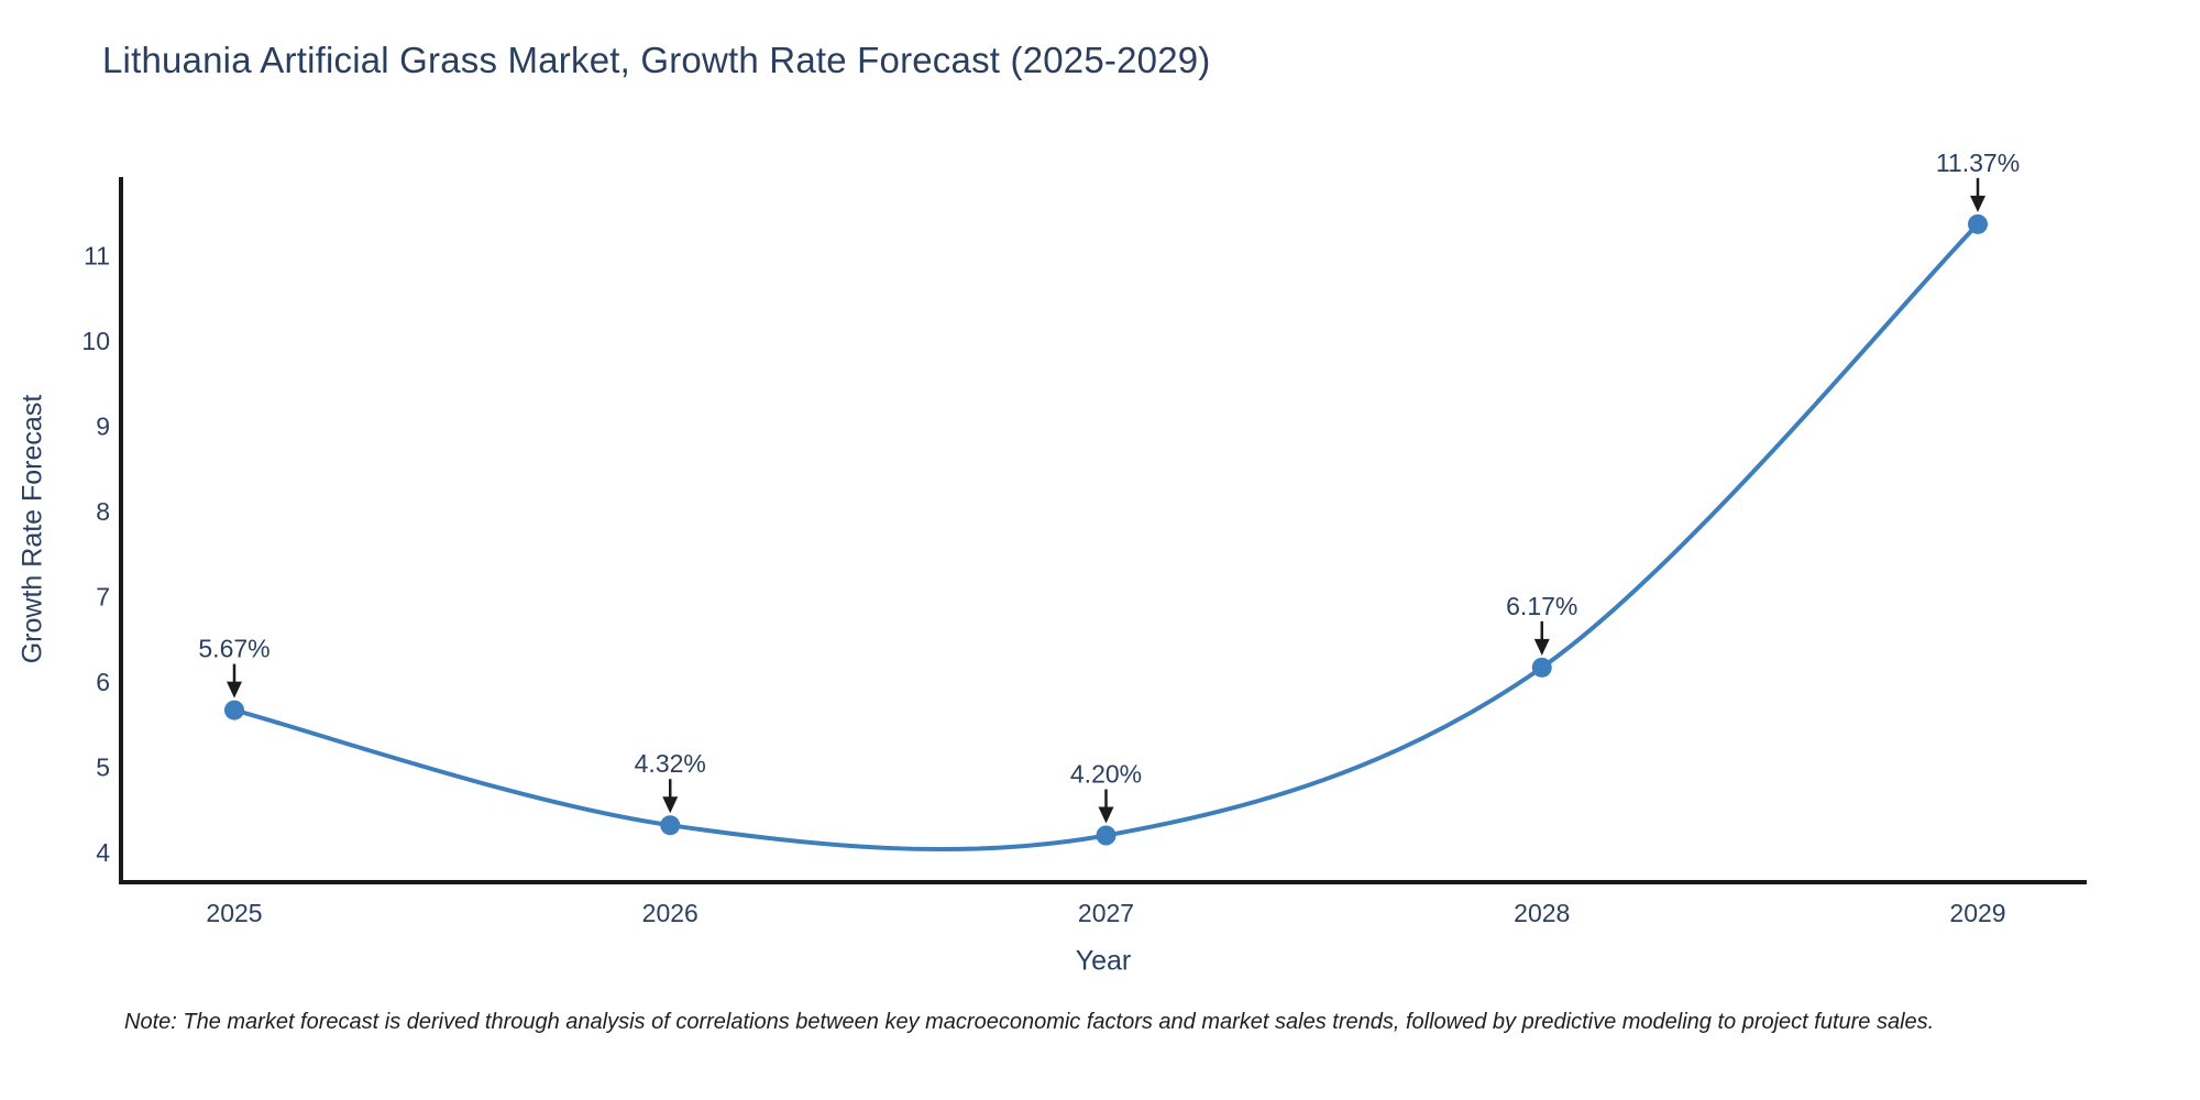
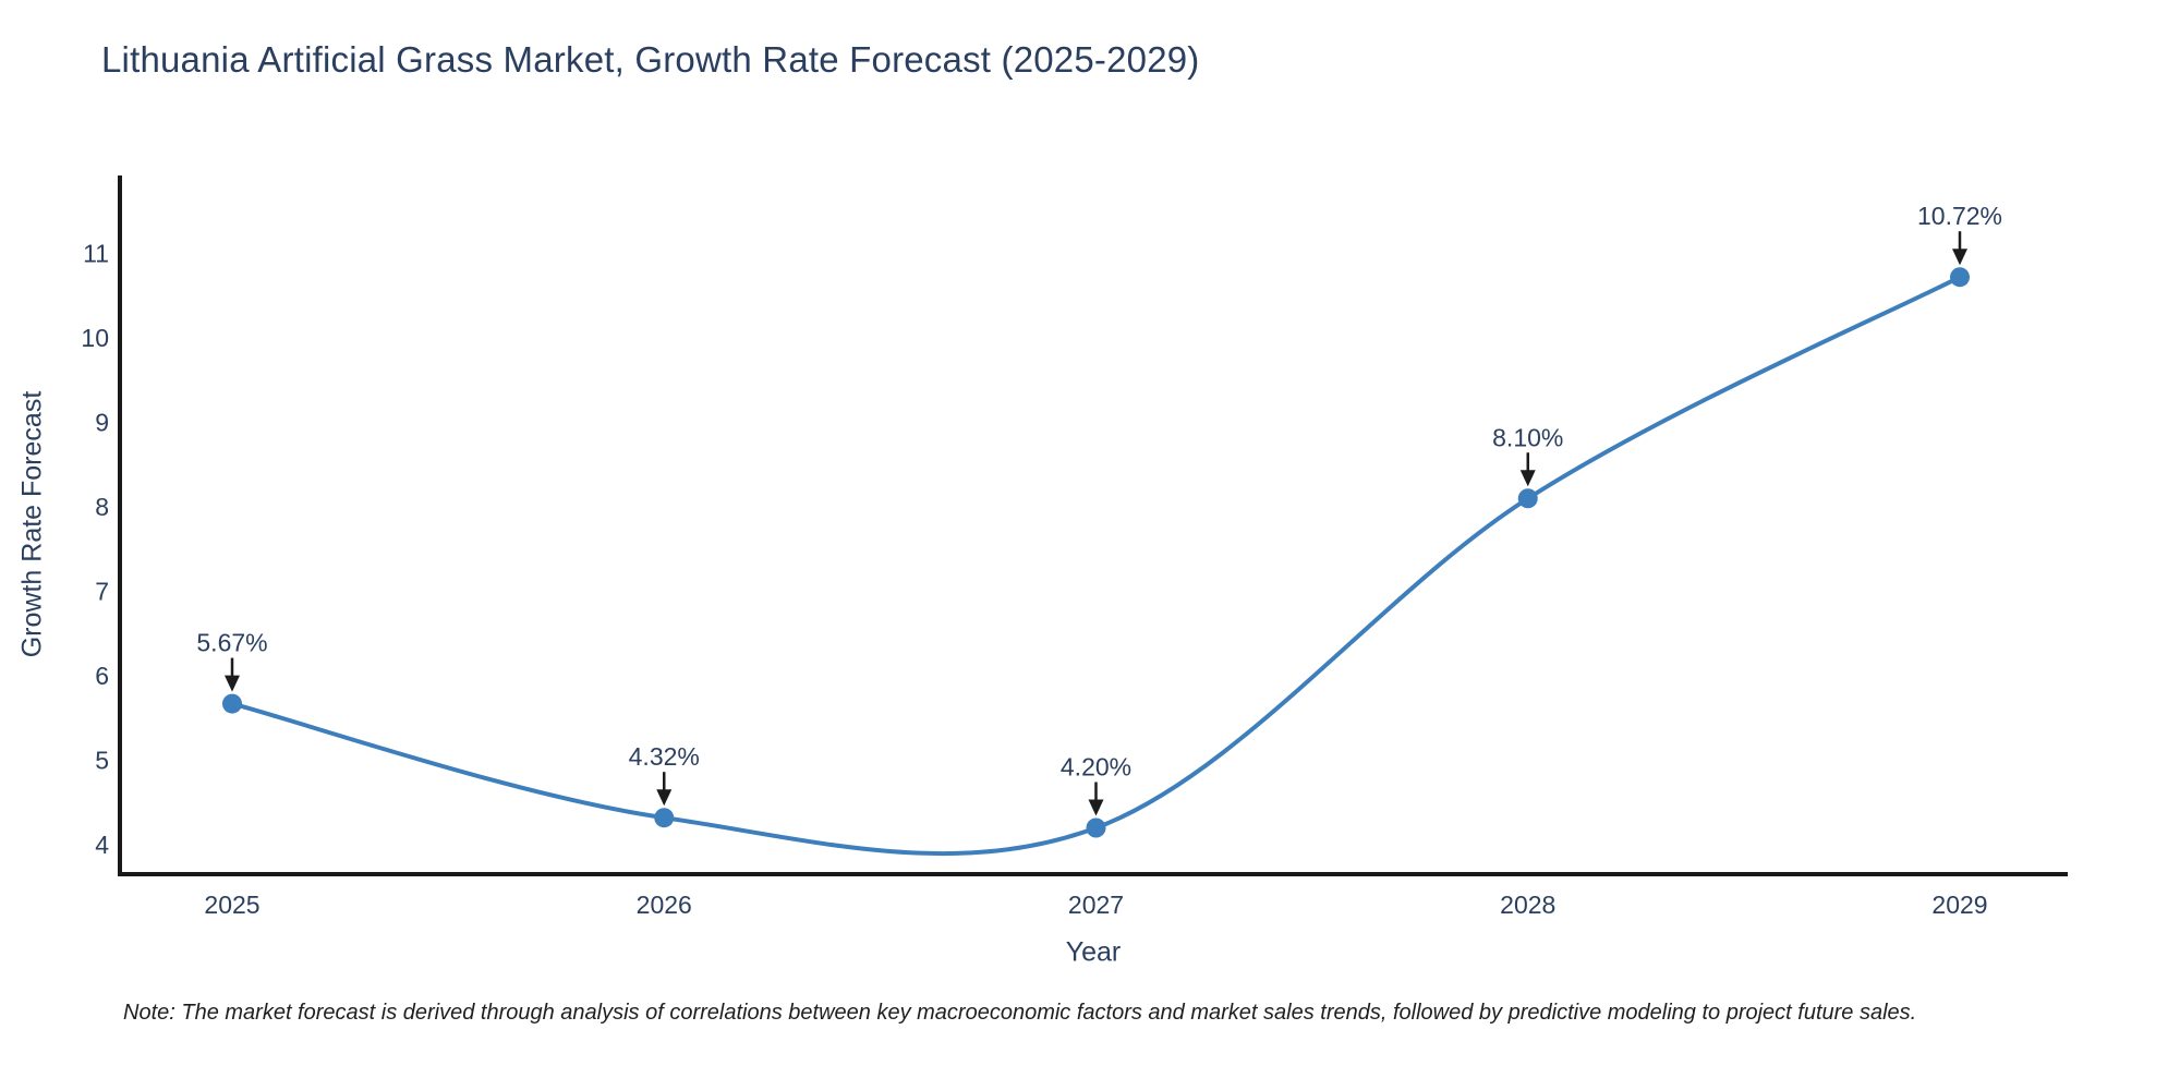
2028: 6.17% -> 8.10%
2029: 11.37% -> 10.72%
